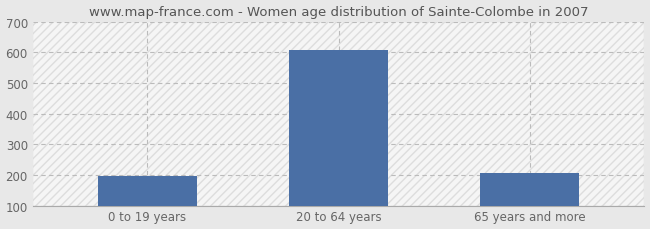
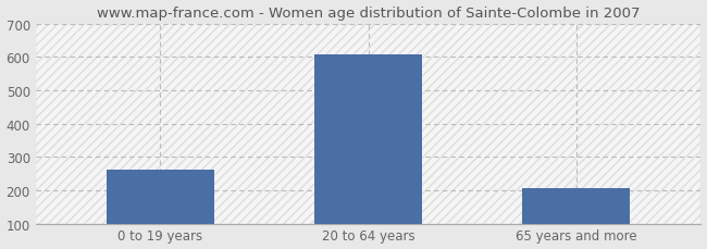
0 to 19 years: 197 -> 260
